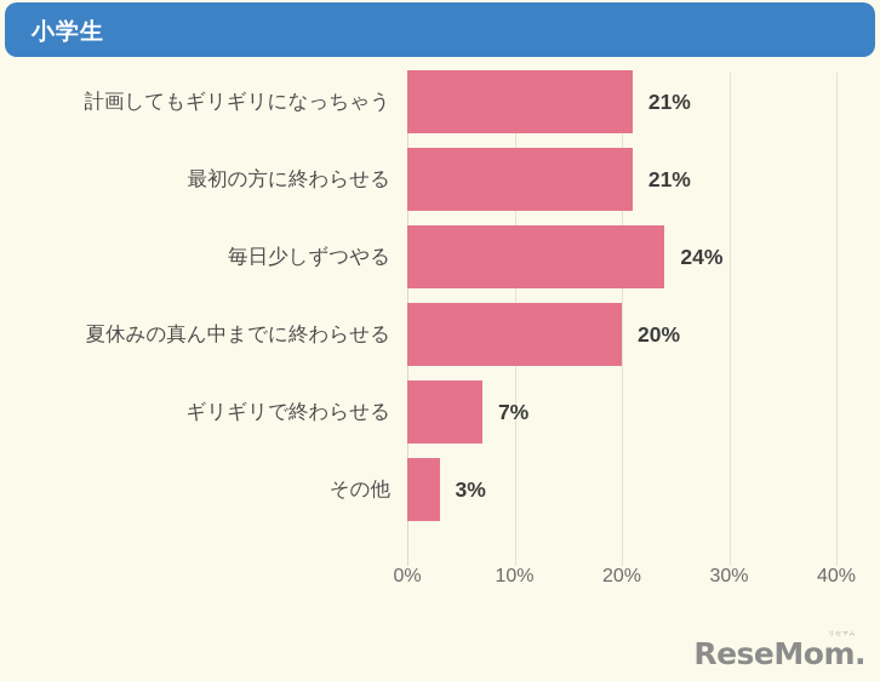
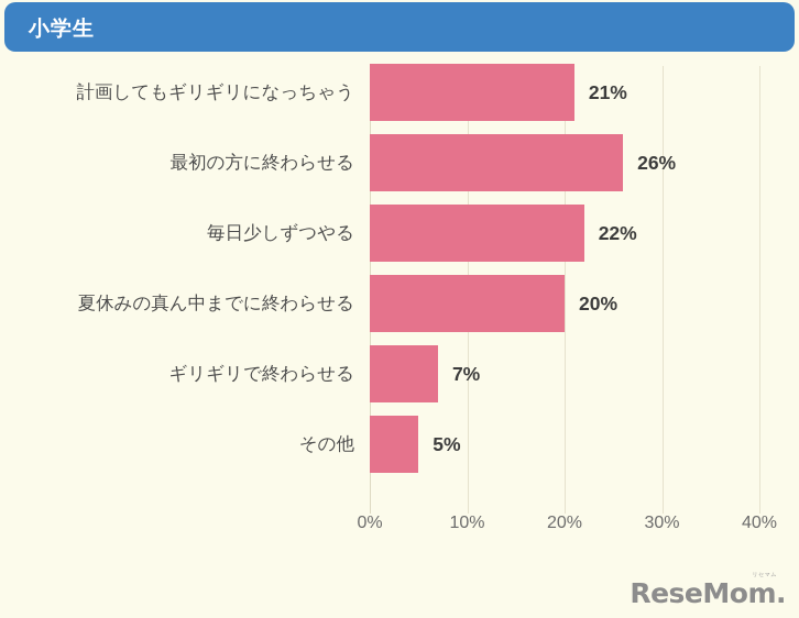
最初の方に終わらせる: 21% -> 26%
毎日少しずつやる: 24% -> 22%
その他: 3% -> 5%
